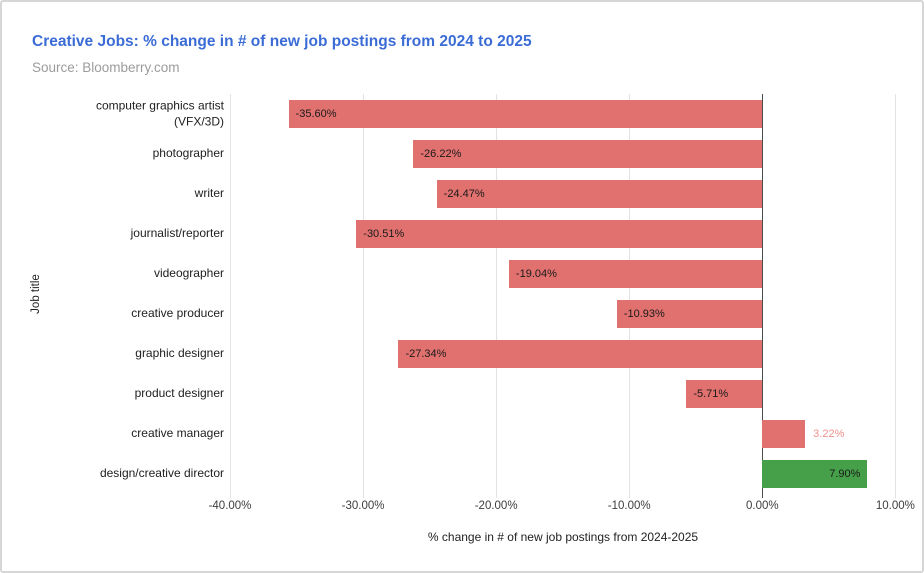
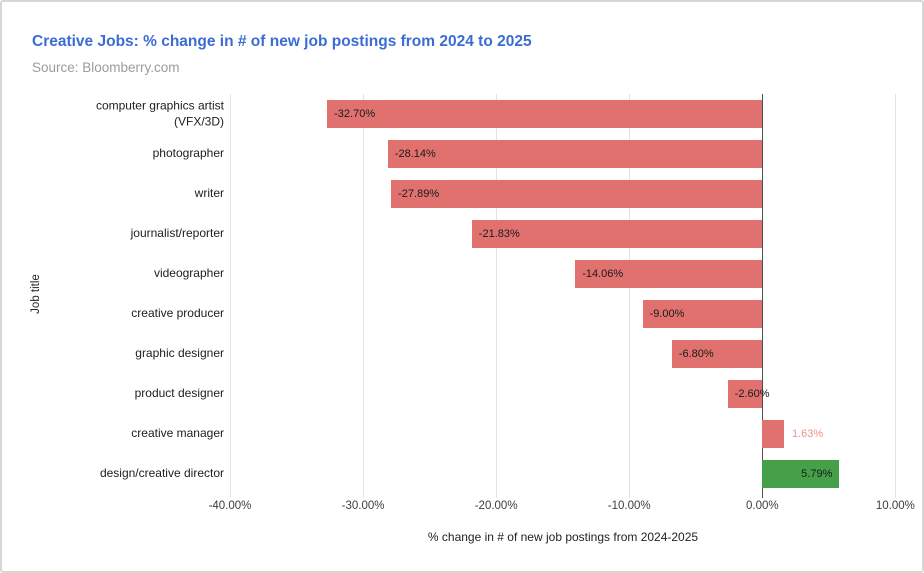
computer graphics artist (VFX/3D): -35.60% -> -32.70%
photographer: -26.22% -> -28.14%
writer: -24.47% -> -27.89%
journalist/reporter: -30.51% -> -21.83%
videographer: -19.04% -> -14.06%
creative producer: -10.93% -> -9.00%
graphic designer: -27.34% -> -6.80%
product designer: -5.71% -> -2.60%
creative manager: 3.22% -> 1.63%
design/creative director: 7.90% -> 5.79%
